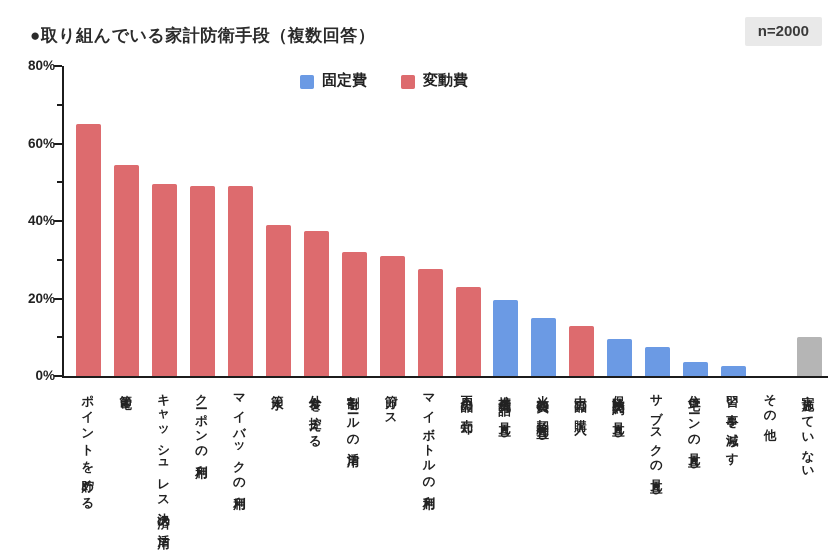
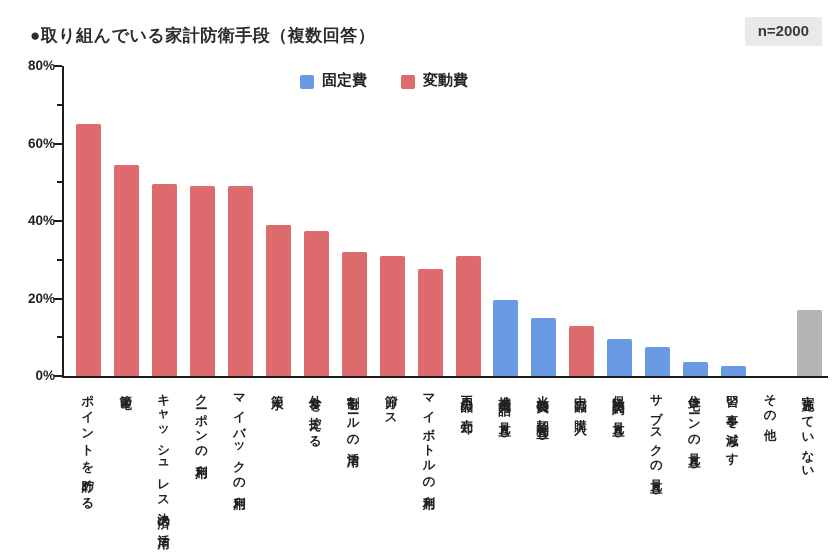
不用品の売却: 23% -> 31%
実施していない: 10% -> 17%
